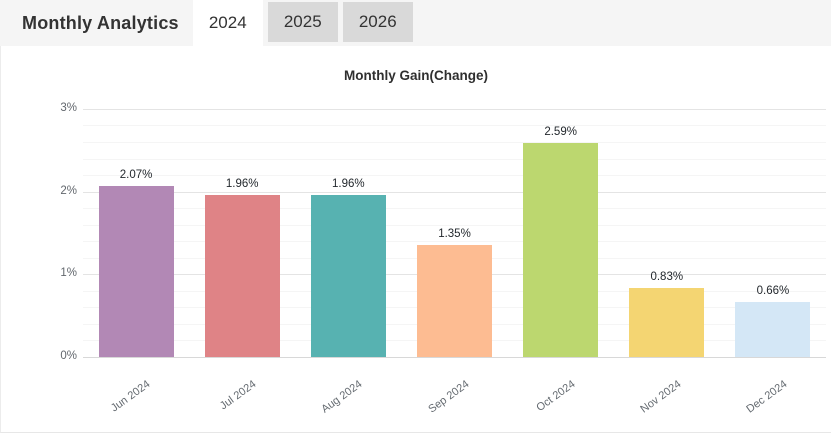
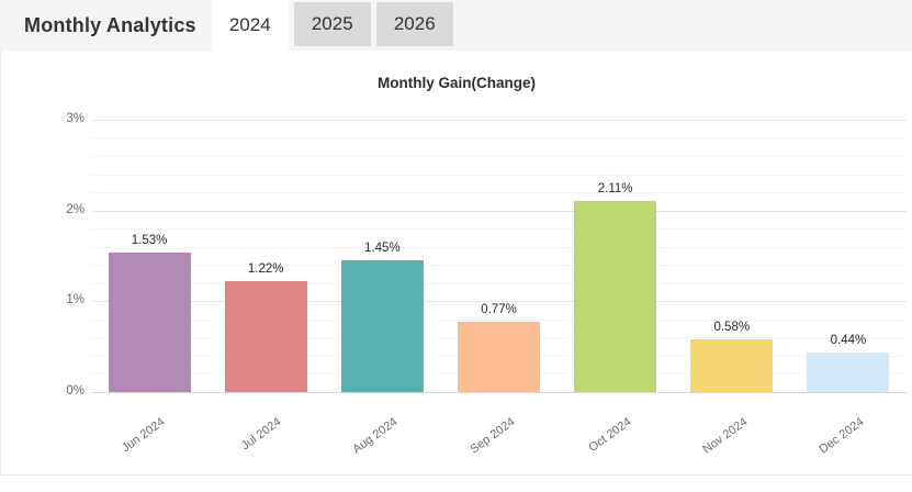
Jun 2024: 2.07% -> 1.53%
Jul 2024: 1.96% -> 1.22%
Aug 2024: 1.96% -> 1.45%
Sep 2024: 1.35% -> 0.77%
Oct 2024: 2.59% -> 2.11%
Nov 2024: 0.83% -> 0.58%
Dec 2024: 0.66% -> 0.44%
